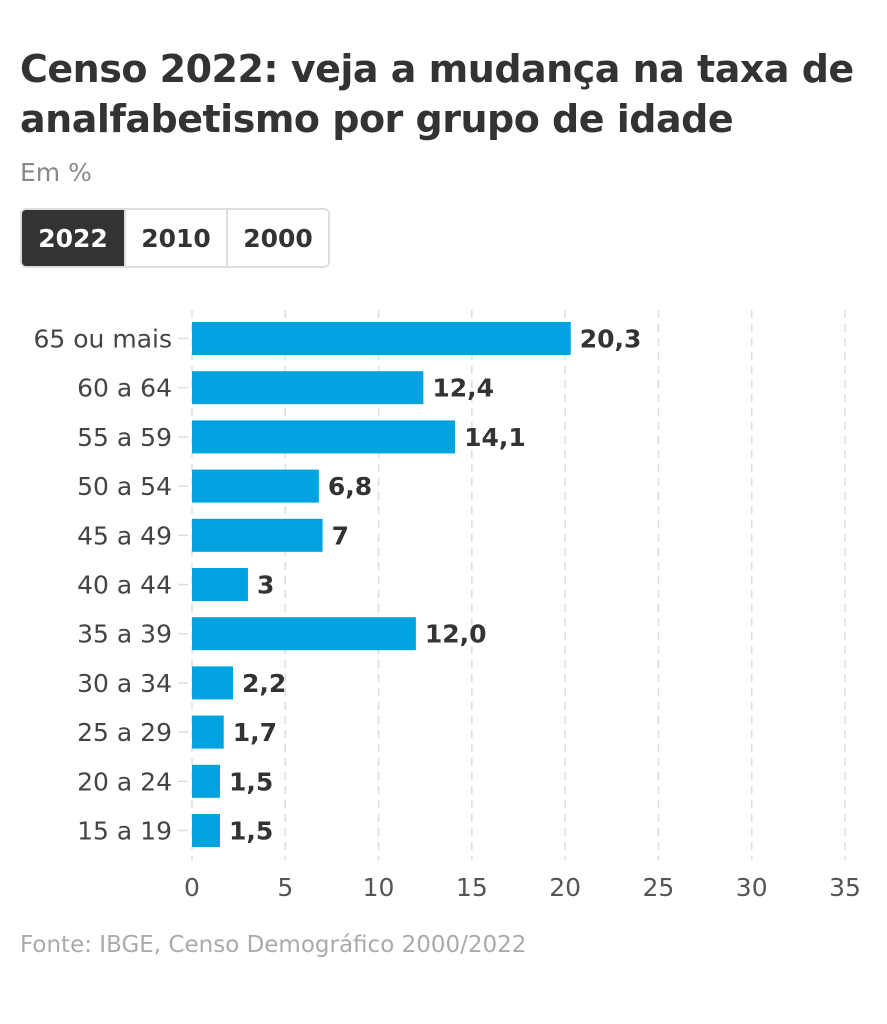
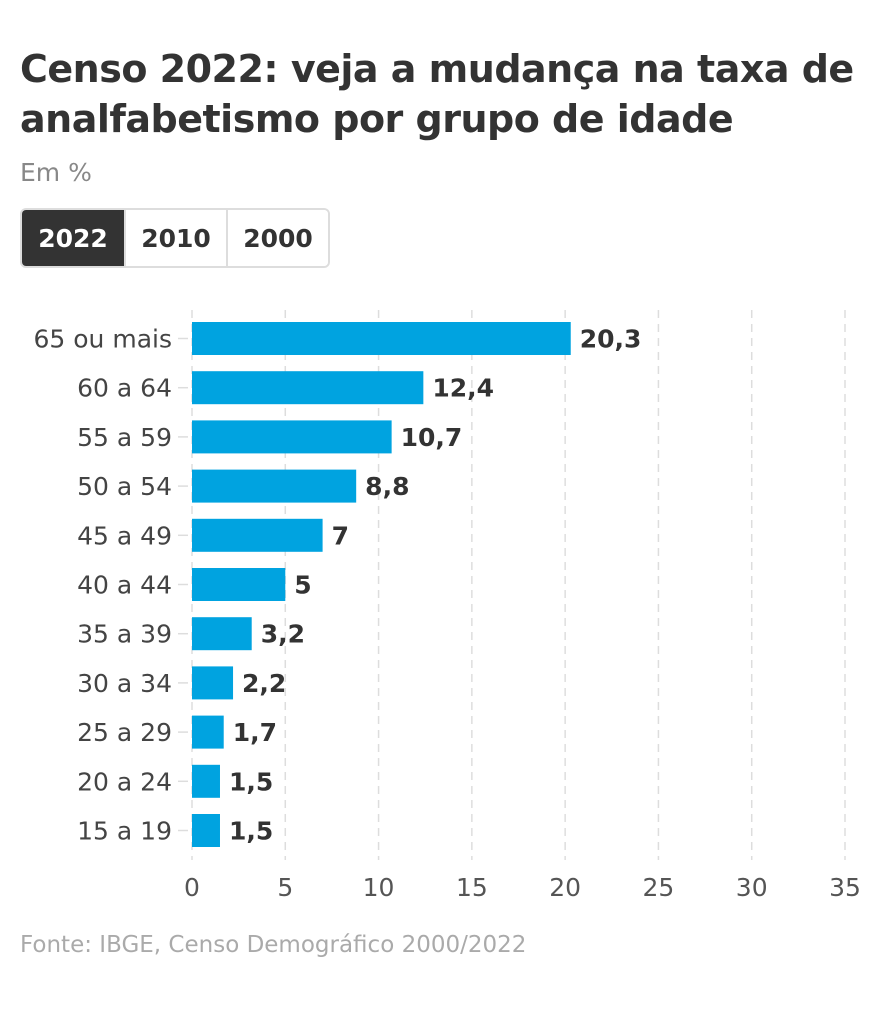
55 a 59: 14,1 -> 10,7
50 a 54: 6,8 -> 8,8
40 a 44: 3 -> 5
35 a 39: 12,0 -> 3,2
